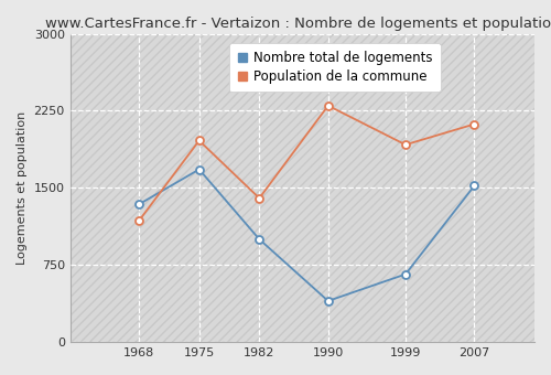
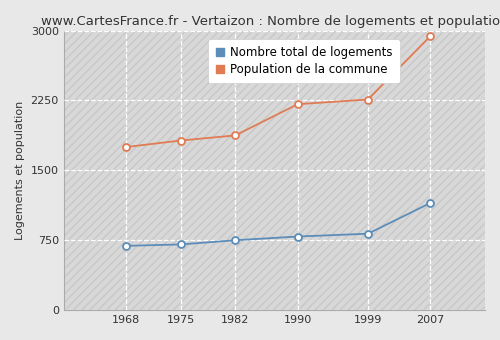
Nombre total de logements/1968: 1340 -> 690
Population de la commune/1968: 1180 -> 1750
Nombre total de logements/1975: 1680 -> 700
Population de la commune/1975: 1960 -> 1820
Nombre total de logements/1982: 1000 -> 750
Population de la commune/1982: 1400 -> 1880
Nombre total de logements/1990: 400 -> 790
Population de la commune/1990: 2300 -> 2210
Nombre total de logements/1999: 660 -> 820
Population de la commune/1999: 1920 -> 2260
Nombre total de logements/2007: 1520 -> 1150
Population de la commune/2007: 2120 -> 2940
